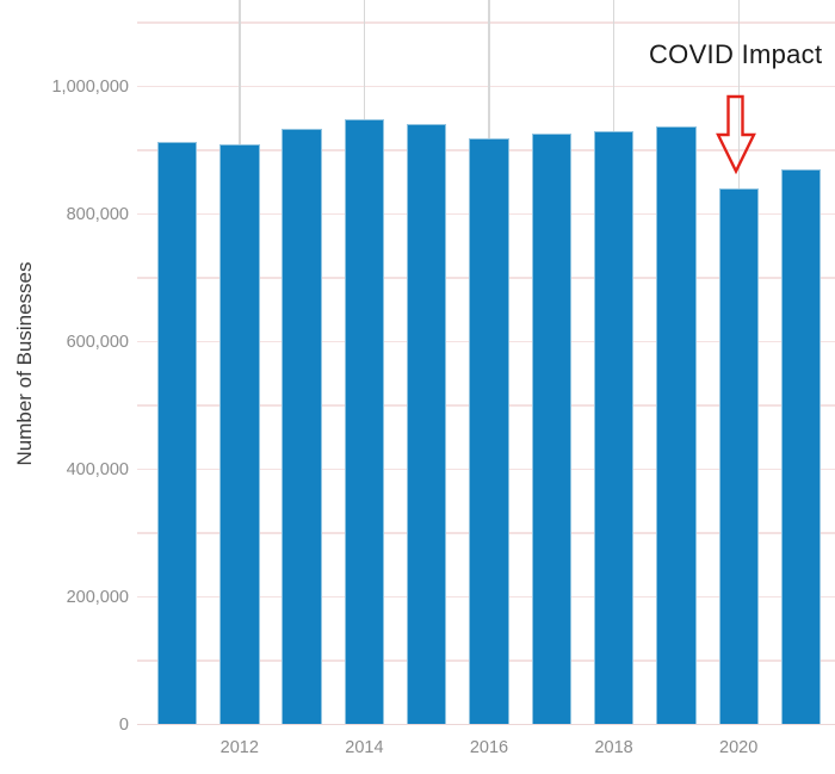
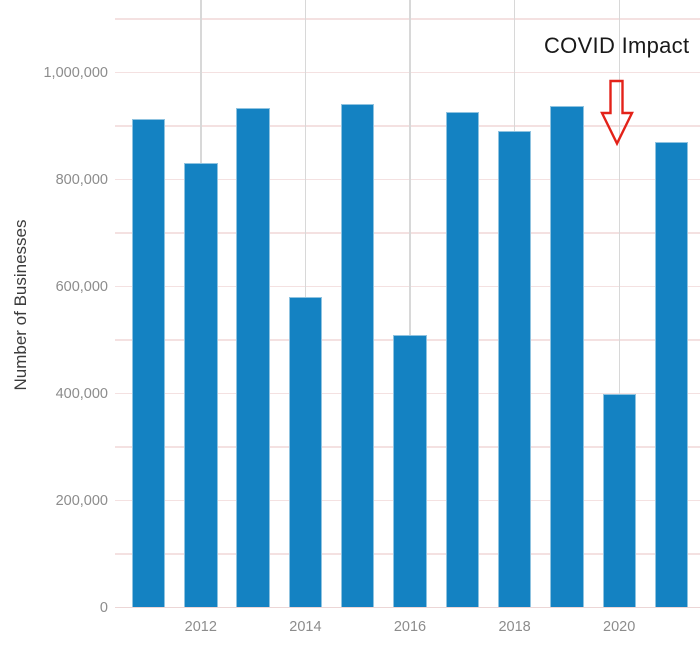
2012: 910000 -> 830000
2014: 950000 -> 580000
2016: 920000 -> 510000
2018: 930000 -> 890000
2020: 840000 -> 400000
